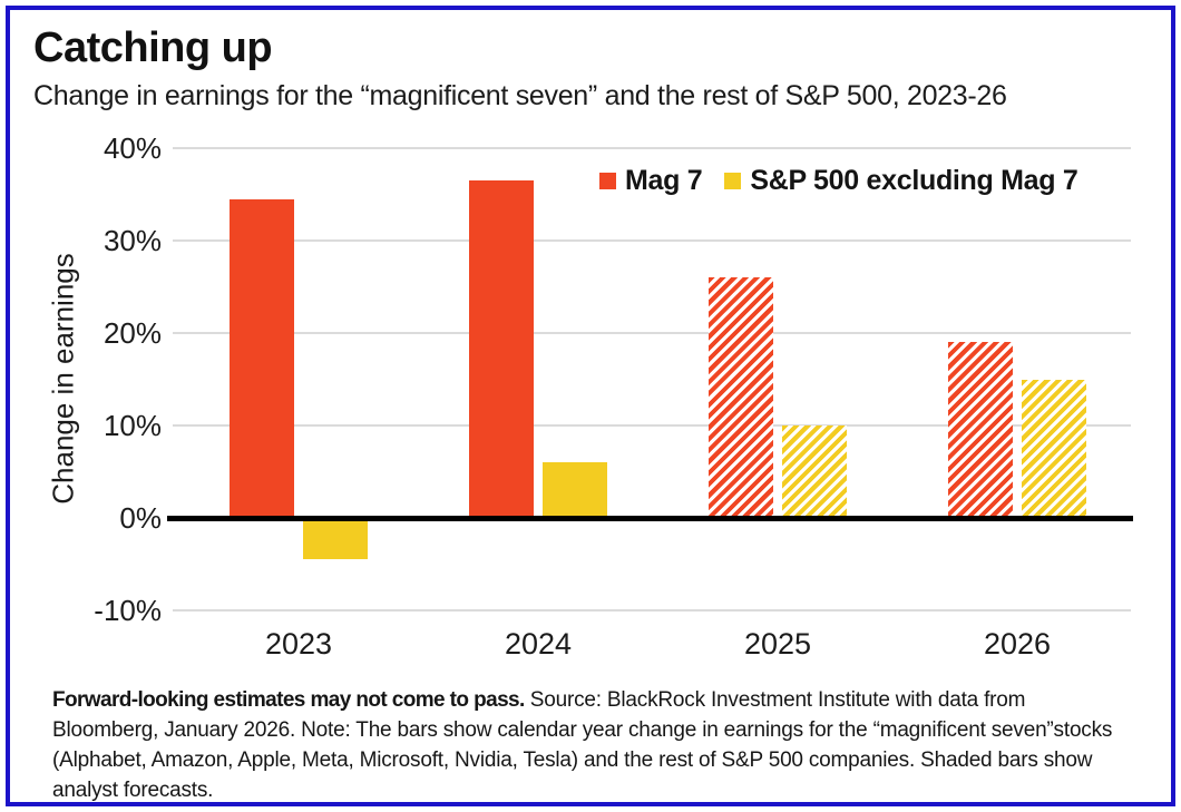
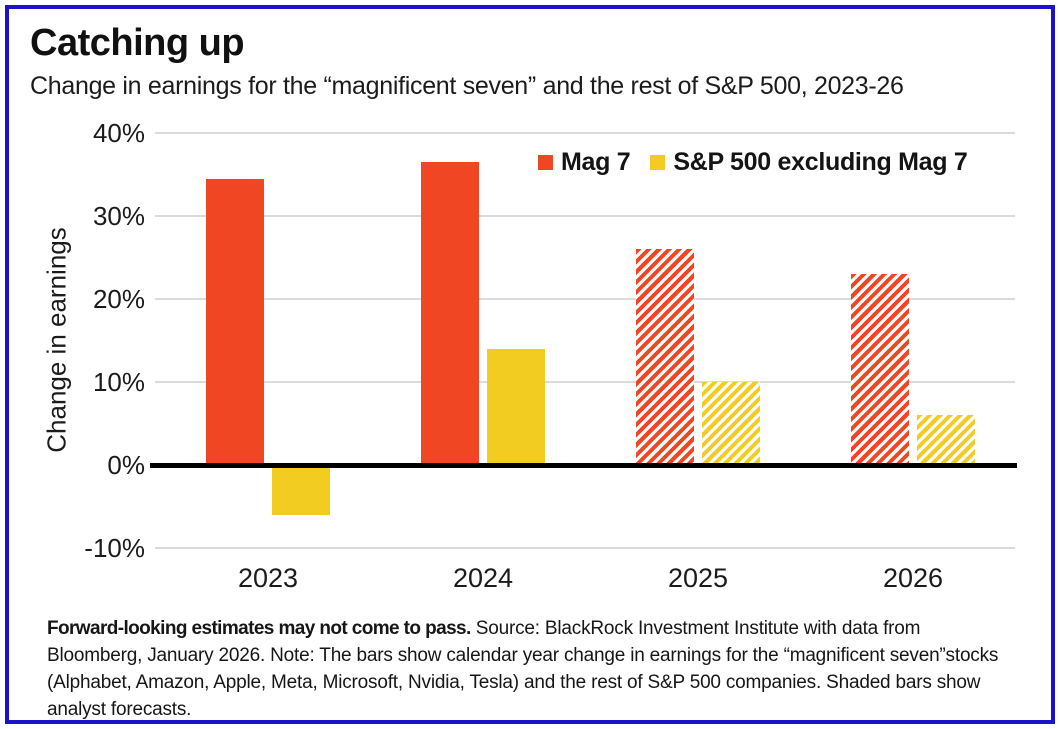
S&P 500 excluding Mag 7/2023: -4% -> -6%
S&P 500 excluding Mag 7/2024: 6% -> 14%
Mag 7/2026: 19% -> 23%
S&P 500 excluding Mag 7/2026: 15% -> 6%
